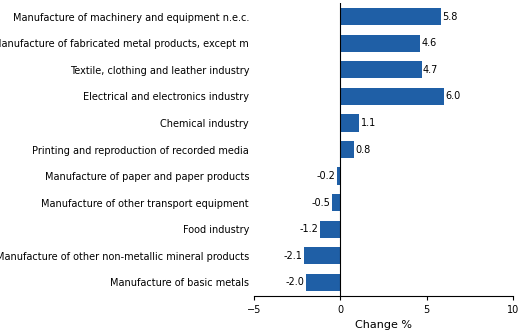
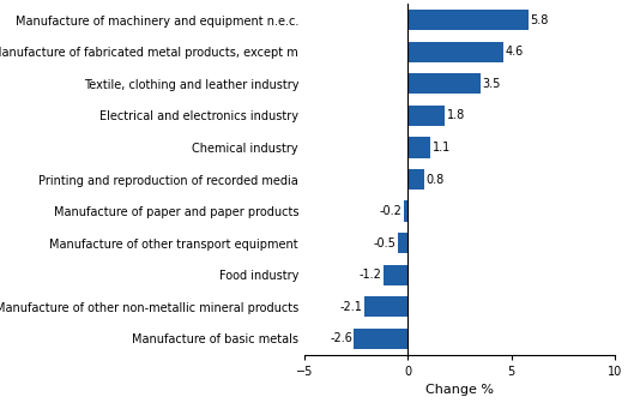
Textile, clothing and leather industry: 4.7 -> 3.5
Electrical and electronics industry: 6.0 -> 1.8
Manufacture of basic metals: -2.0 -> -2.6
